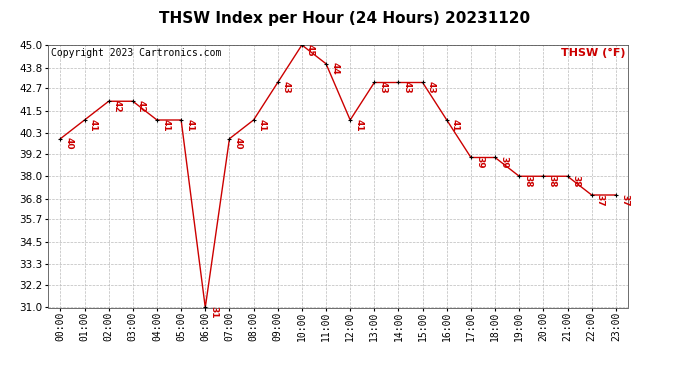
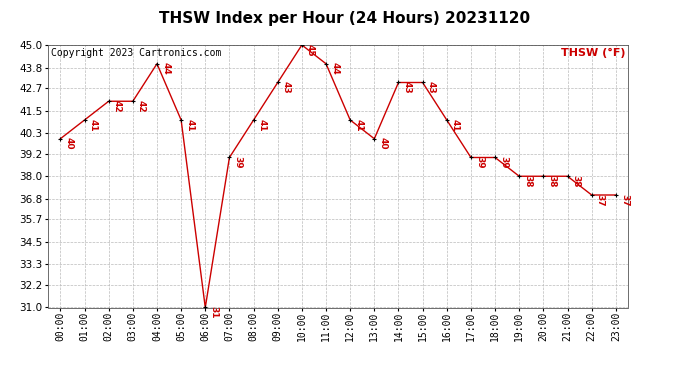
04:00: 41 -> 44
07:00: 40 -> 39
13:00: 43 -> 40
